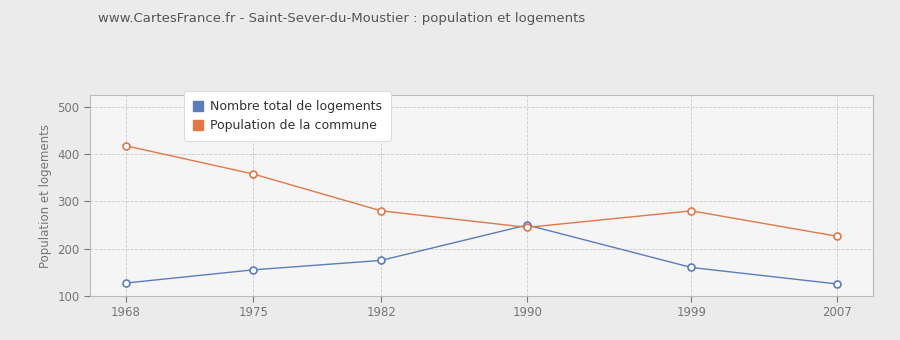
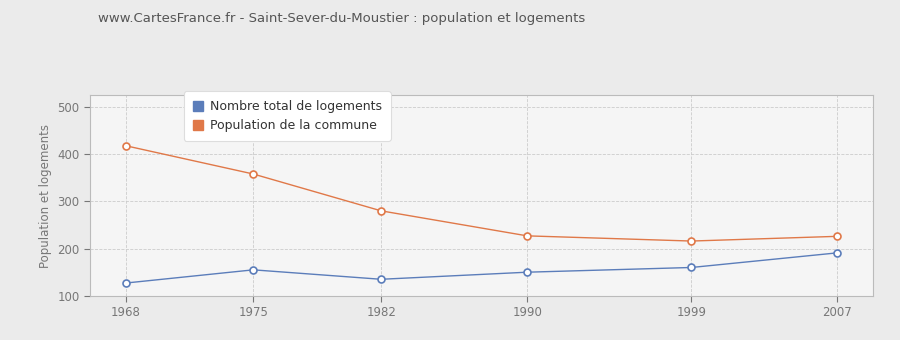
Nombre total de logements/1982: 175 -> 135
Nombre total de logements/1990: 250 -> 150
Population de la commune/1990: 245 -> 227
Population de la commune/1999: 280 -> 216
Nombre total de logements/2007: 125 -> 191
